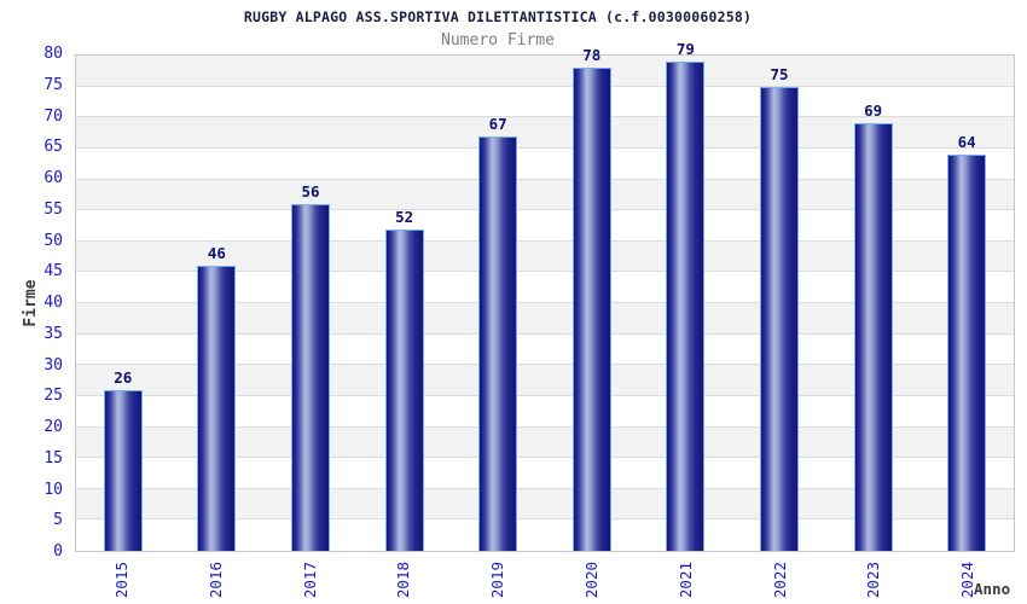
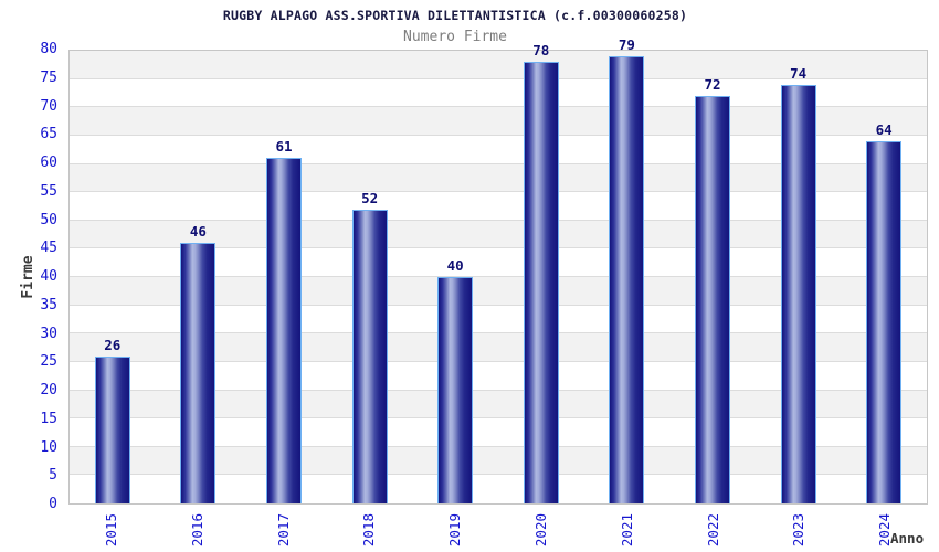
2017: 56 -> 61
2019: 67 -> 40
2022: 75 -> 72
2023: 69 -> 74
